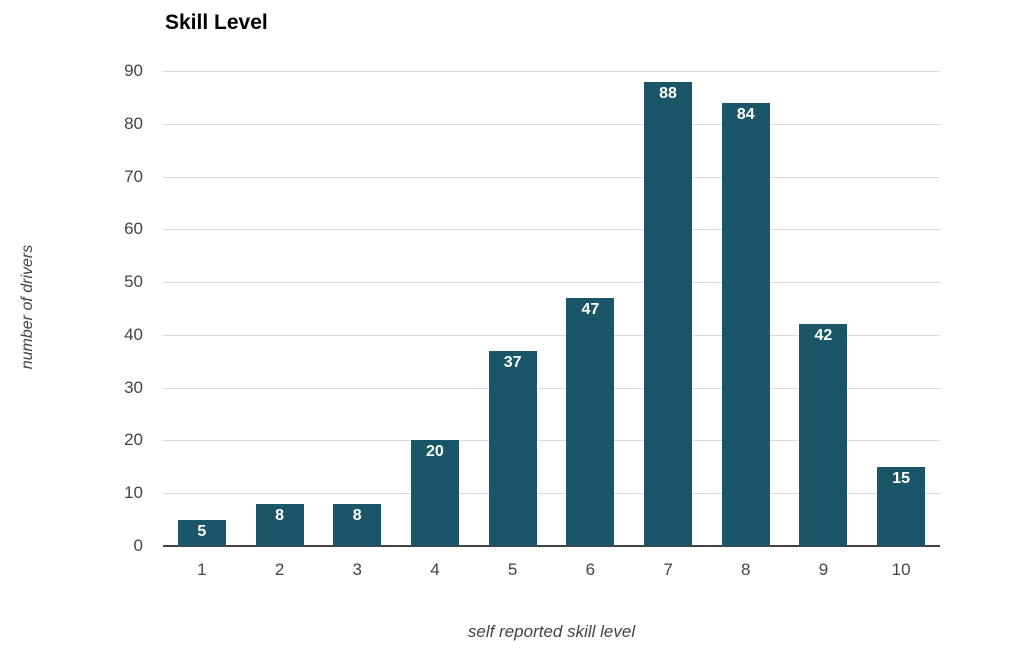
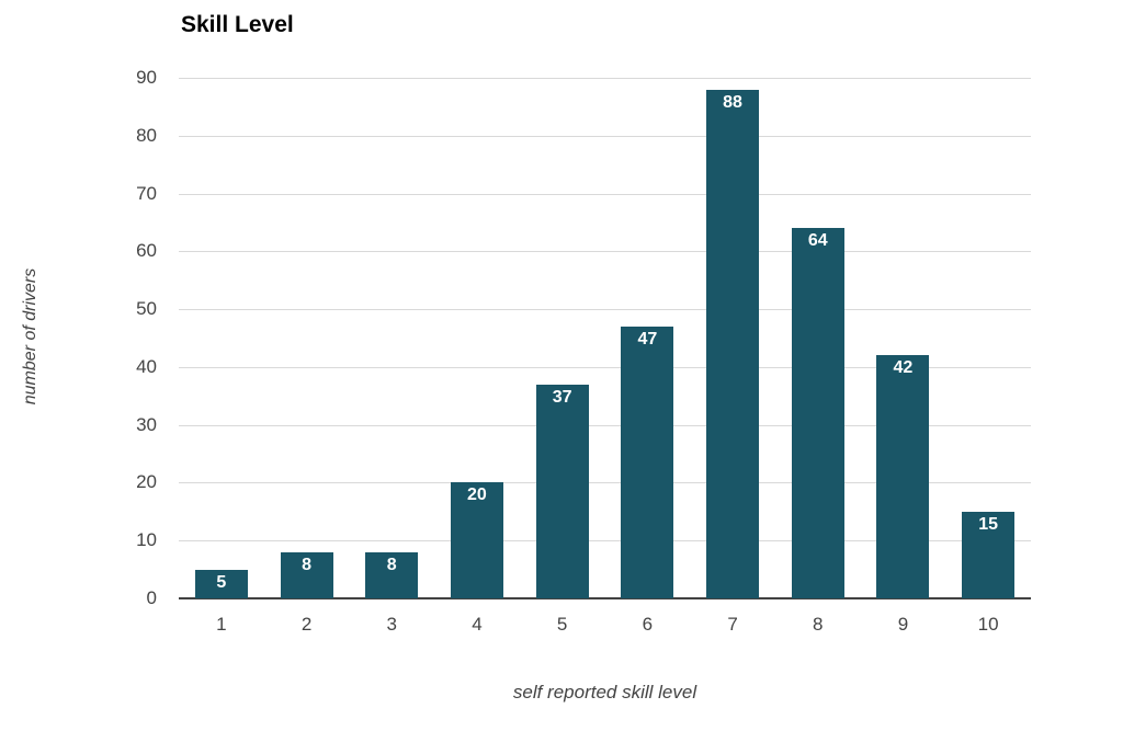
8: 84 -> 64
